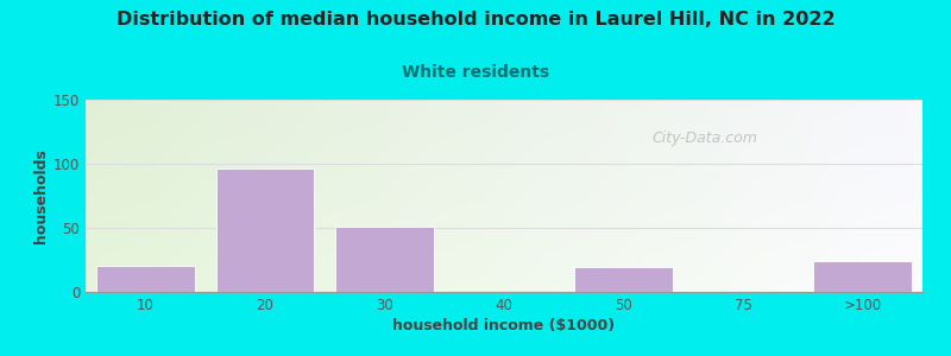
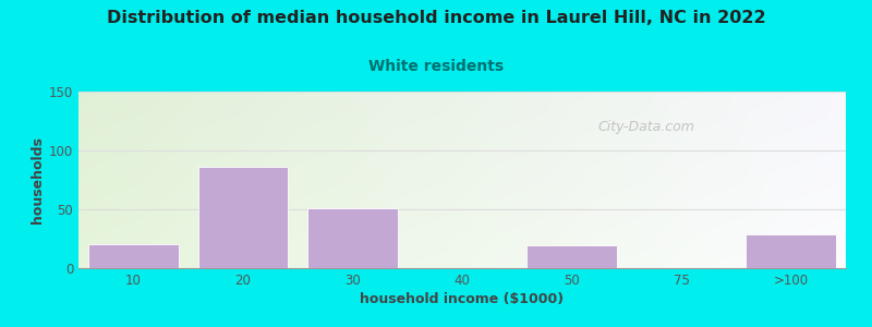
20: 96 -> 86
>100: 24 -> 29
